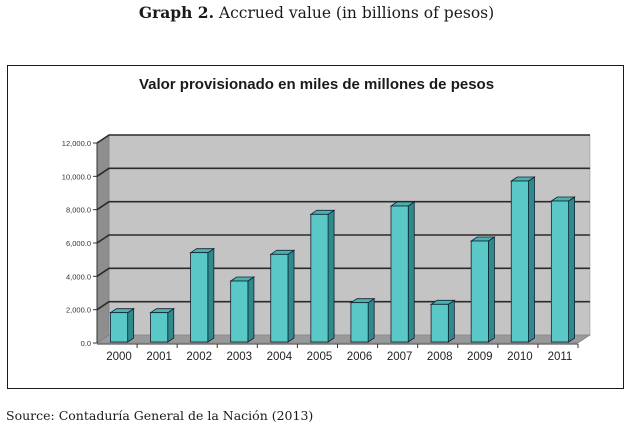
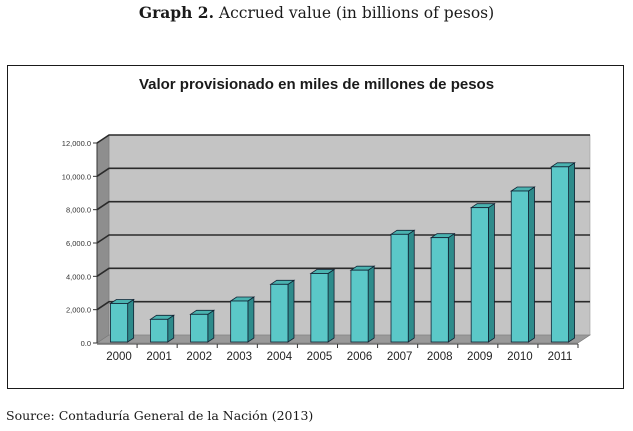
2000: 2000 -> 2600
2001: 2000 -> 1600
2002: 5600 -> 1900
2003: 3900 -> 2700
2004: 5500 -> 3700
2005: 7900 -> 4400
2006: 2600 -> 4600
2007: 8400 -> 6700
2008: 2500 -> 6500
2009: 6300 -> 8300
2010: 9900 -> 9300
2011: 8700 -> 10800
